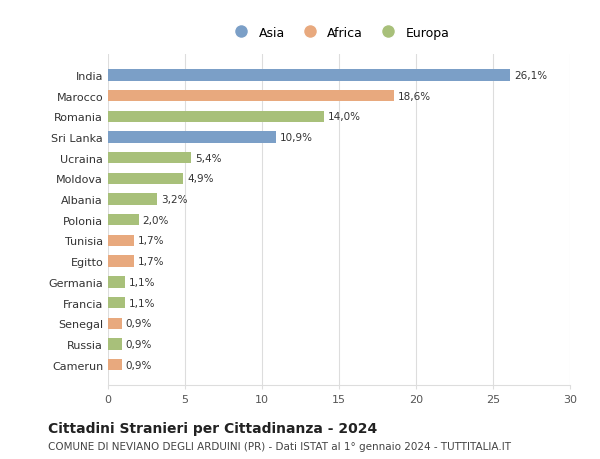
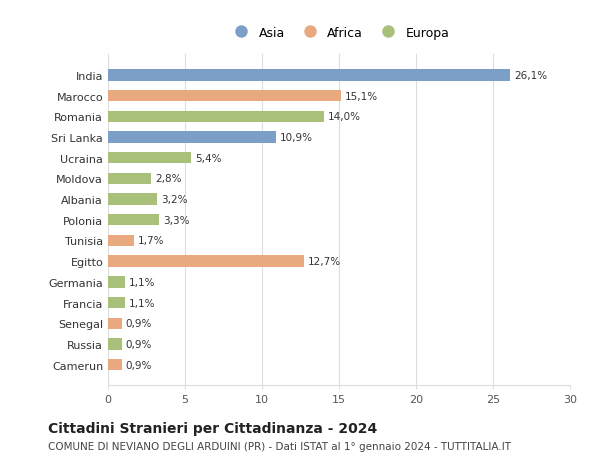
Marocco: 18,6% -> 15,1%
Moldova: 4,9% -> 2,8%
Polonia: 2,0% -> 3,3%
Egitto: 1,7% -> 12,7%
